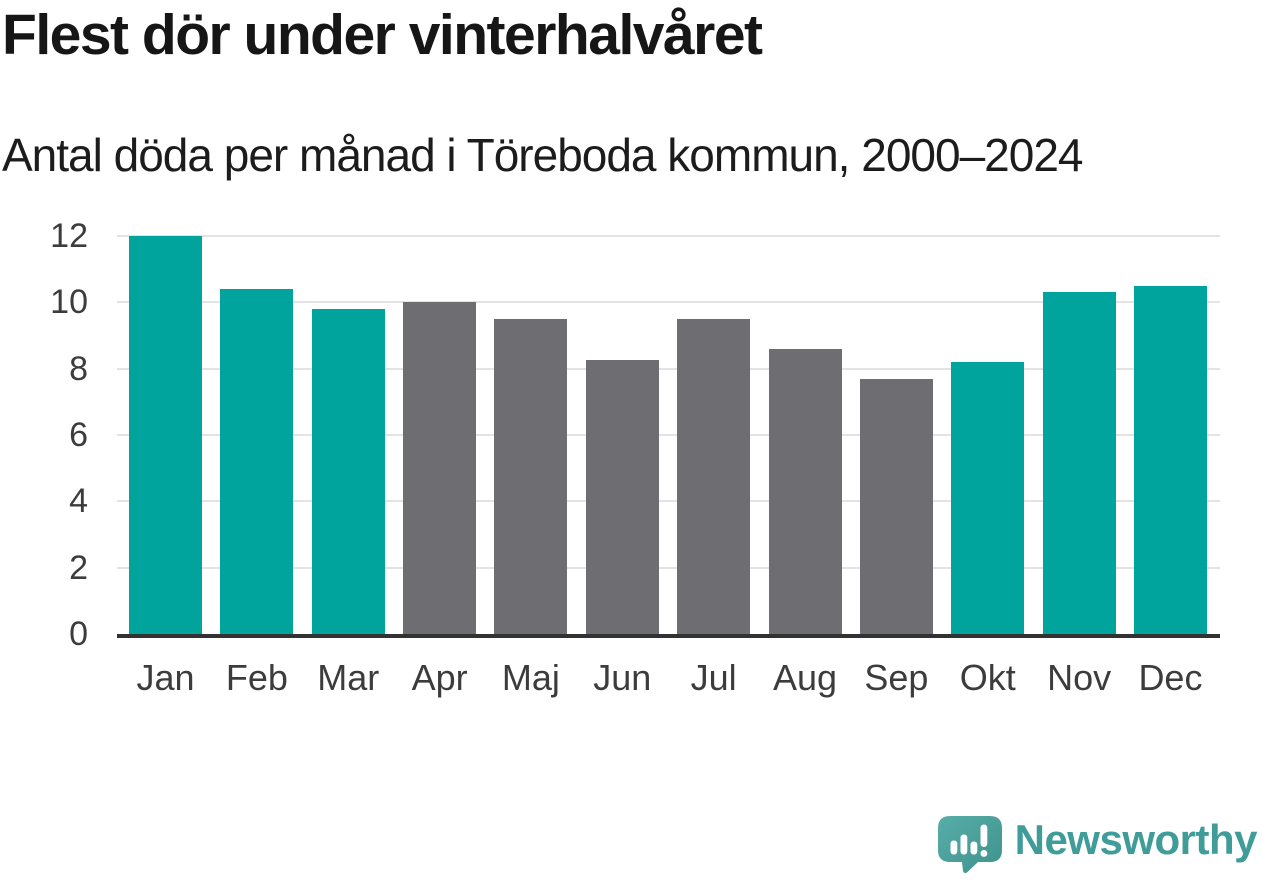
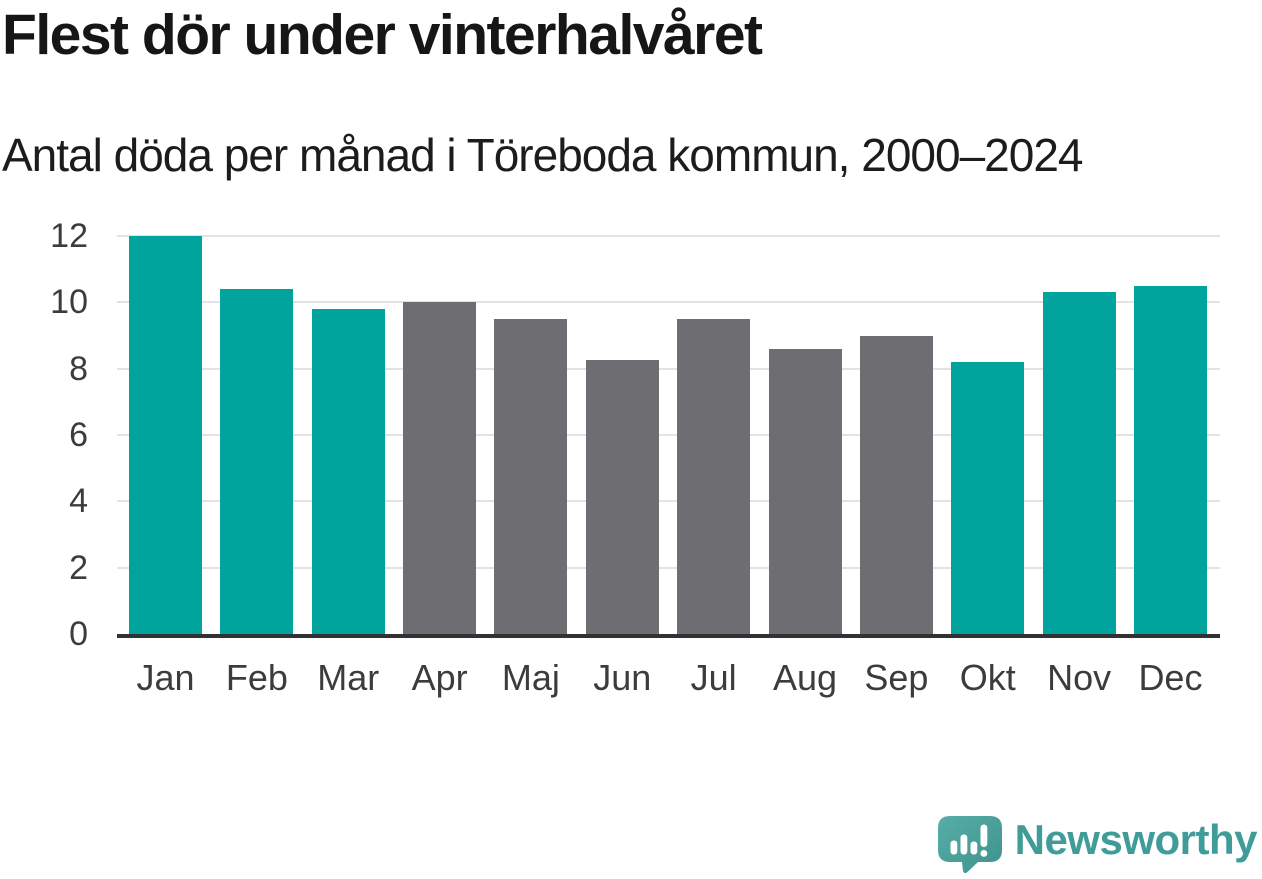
Sep: 7.7 -> 9.0
